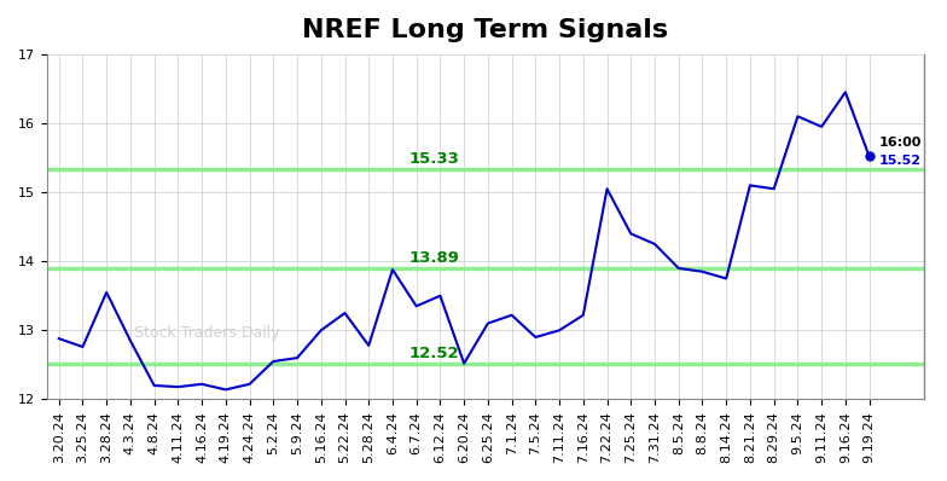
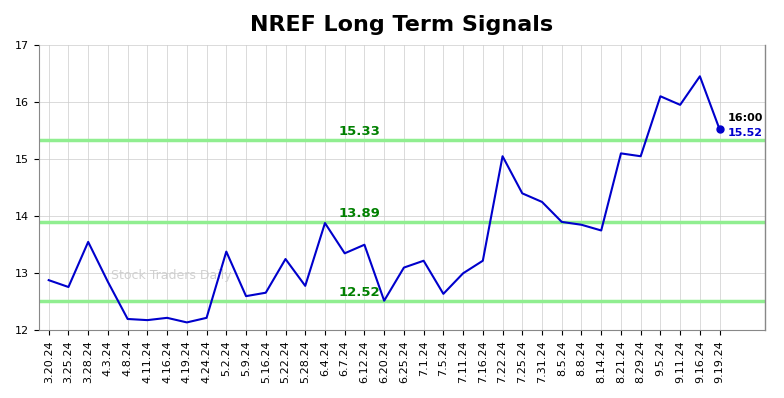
5.2.24: 12.55 -> 13.38
5.16.24: 13.00 -> 12.66
7.5.24: 12.90 -> 12.64
